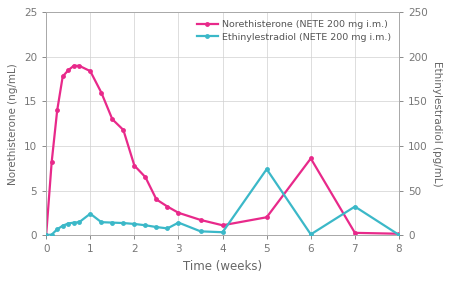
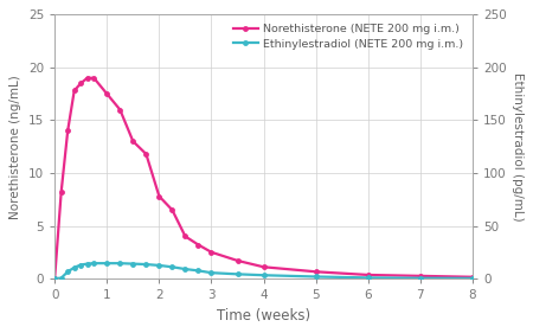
Norethisterone (NETE 200 mg i.m.)/1: 18.4 -> 17.5
Ethinylestradiol (NETE 200 mg i.m.)/1: 24 -> 14
Ethinylestradiol (NETE 200 mg i.m.)/3: 14 -> 6
Norethisterone (NETE 200 mg i.m.)/5: 2.0 -> 0.7
Ethinylestradiol (NETE 200 mg i.m.)/5: 74 -> 2
Norethisterone (NETE 200 mg i.m.)/6: 8.6 -> 0.3
Ethinylestradiol (NETE 200 mg i.m.)/7: 32 -> 0
